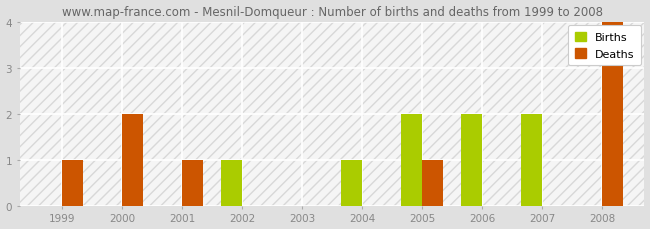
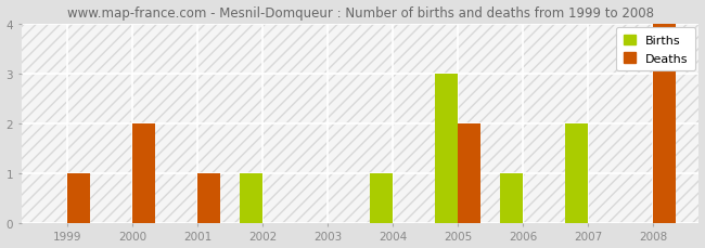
Births/2005: 2 -> 3
Deaths/2005: 1 -> 2
Births/2006: 2 -> 1
